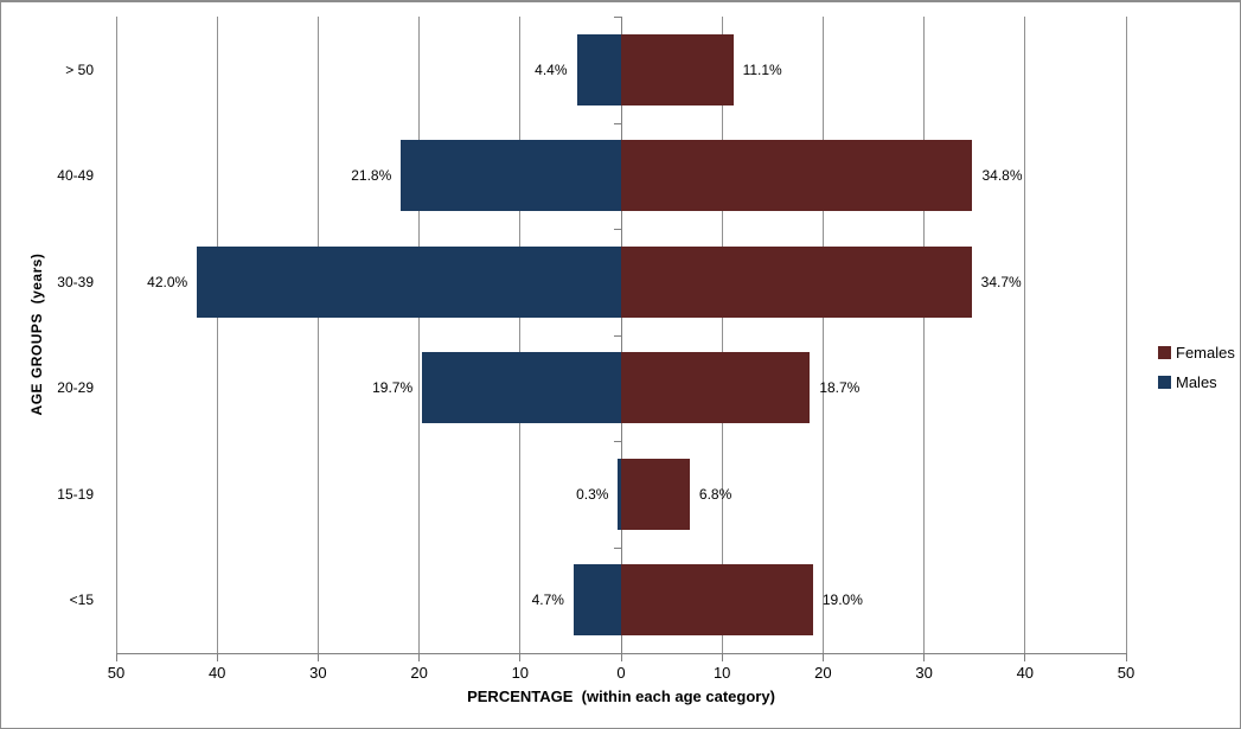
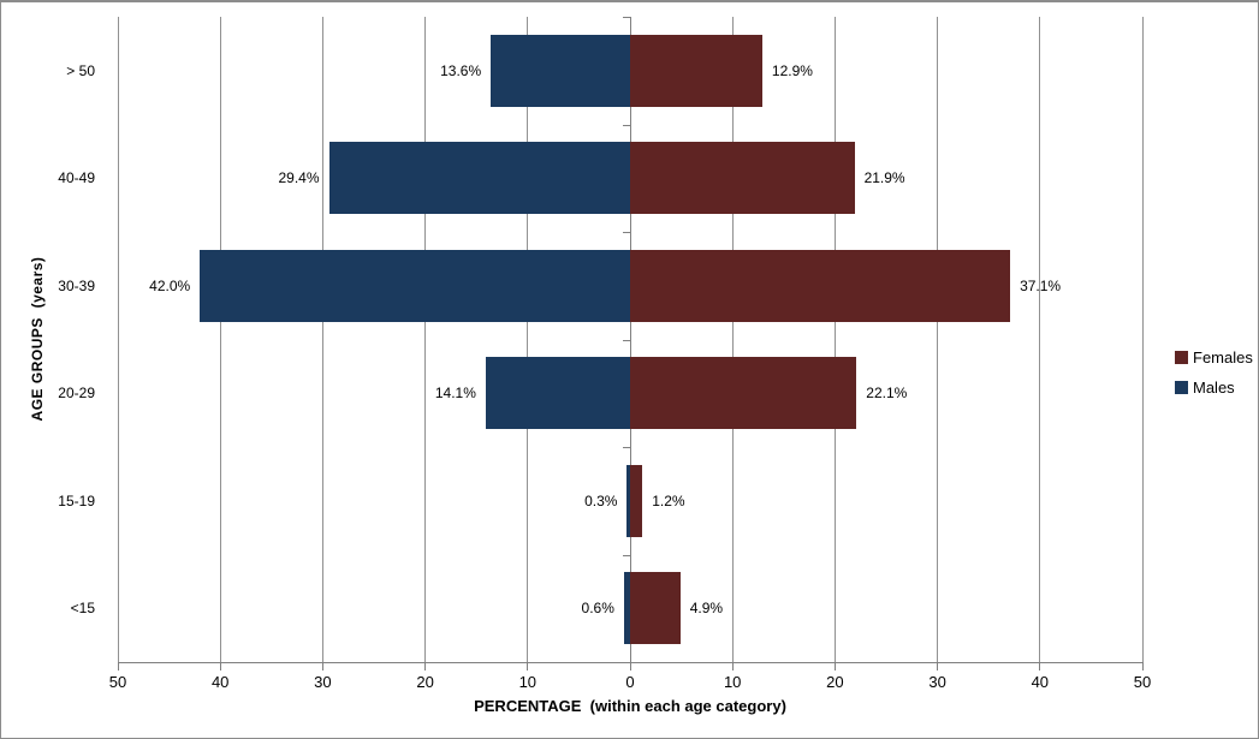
Males/> 50: 4.4% -> 13.6%
Females/> 50: 11.1% -> 12.9%
Males/40-49: 21.8% -> 29.4%
Females/40-49: 34.8% -> 21.9%
Females/30-39: 34.7% -> 37.1%
Males/20-29: 19.7% -> 14.1%
Females/20-29: 18.7% -> 22.1%
Females/15-19: 6.8% -> 1.2%
Males/<15: 4.7% -> 0.6%
Females/<15: 19.0% -> 4.9%
